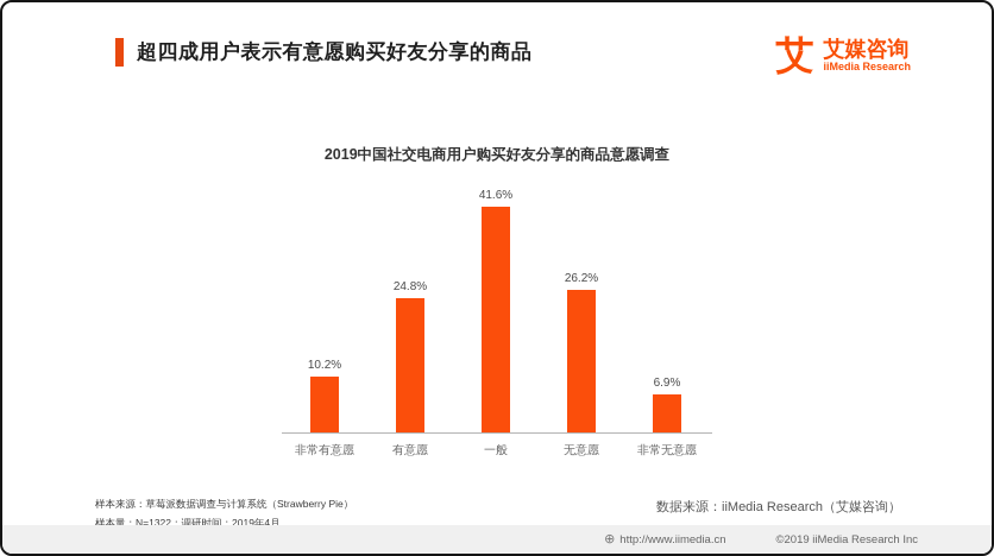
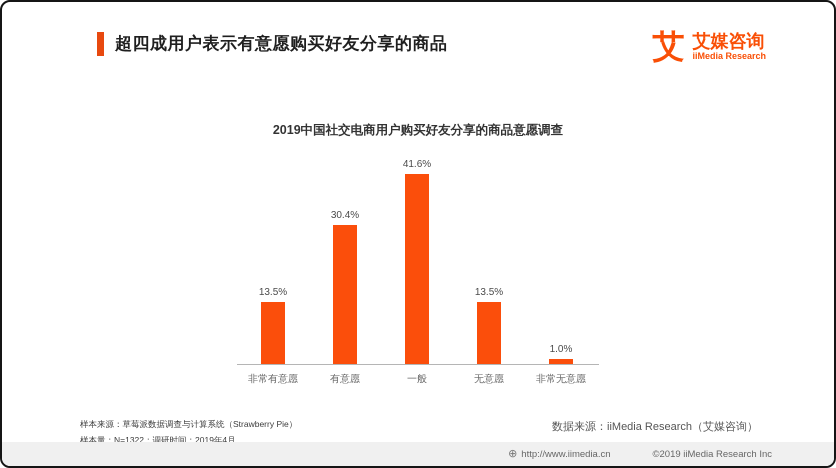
非常有意愿: 10.2% -> 13.5%
有意愿: 24.8% -> 30.4%
无意愿: 26.2% -> 13.5%
非常无意愿: 6.9% -> 1.0%
